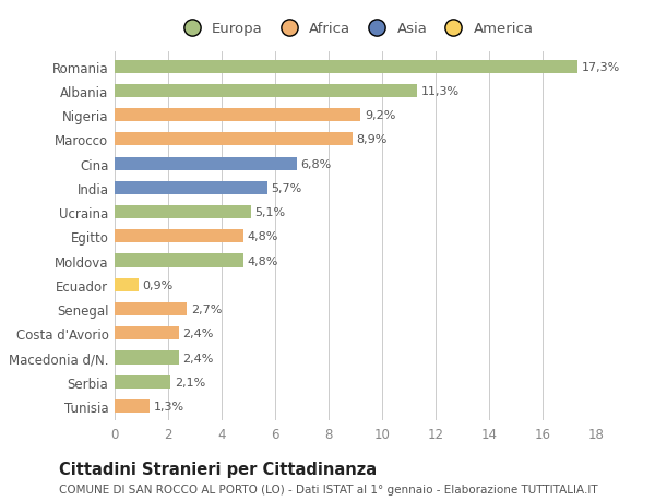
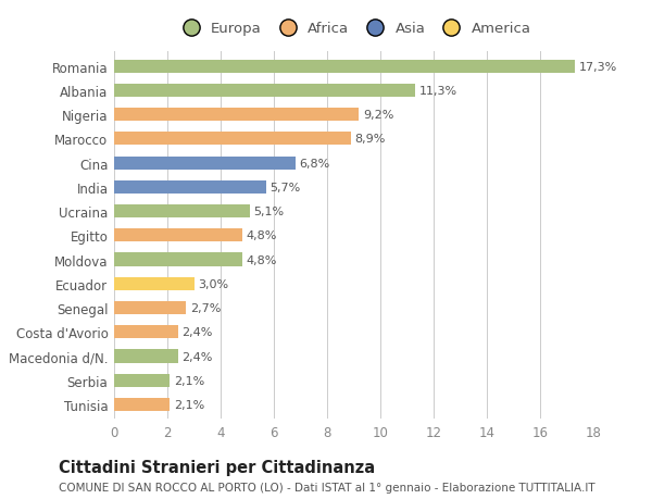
Ecuador: 0,9% -> 3,0%
Tunisia: 1,3% -> 2,1%
